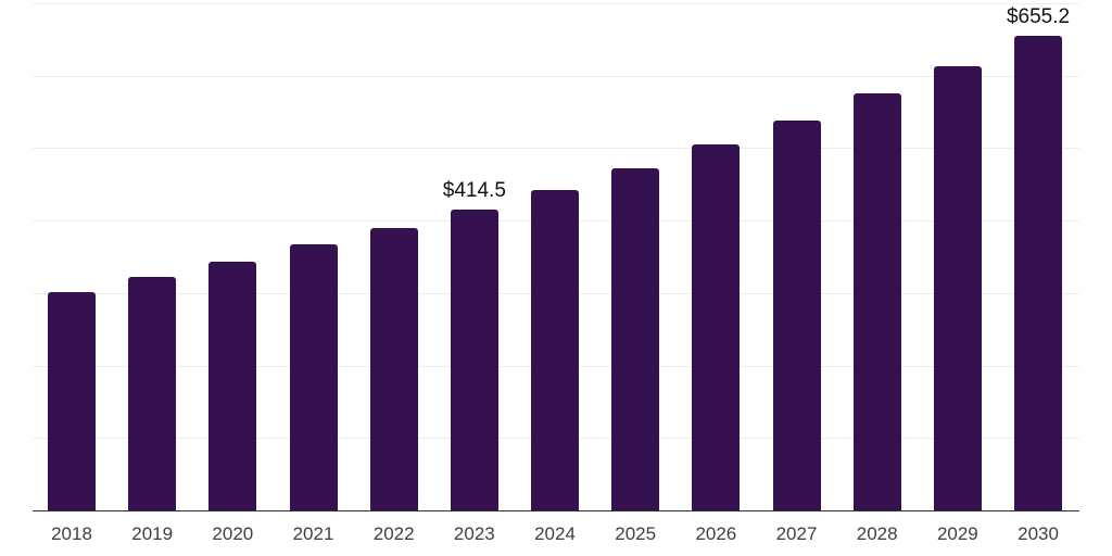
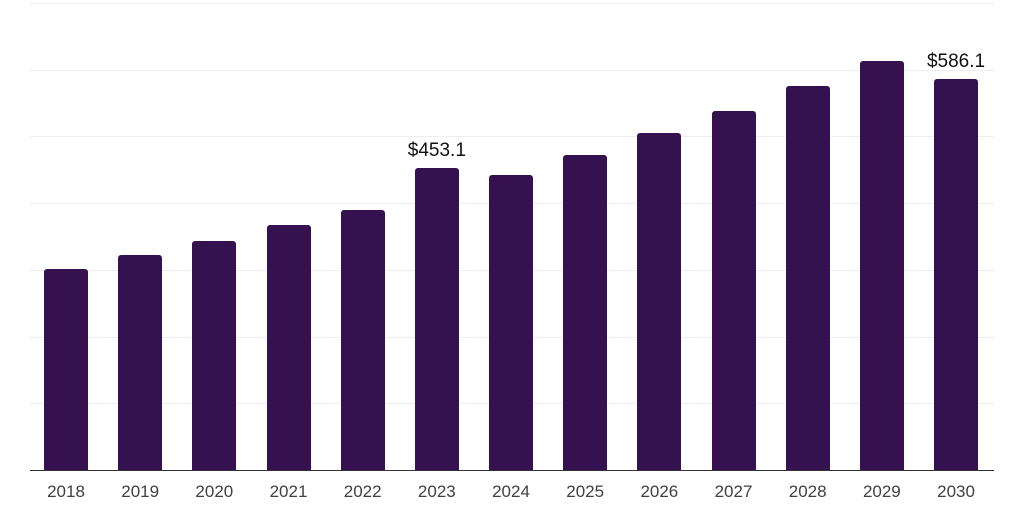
2023: $414.5 -> $453.1
2030: $655.2 -> $586.1
